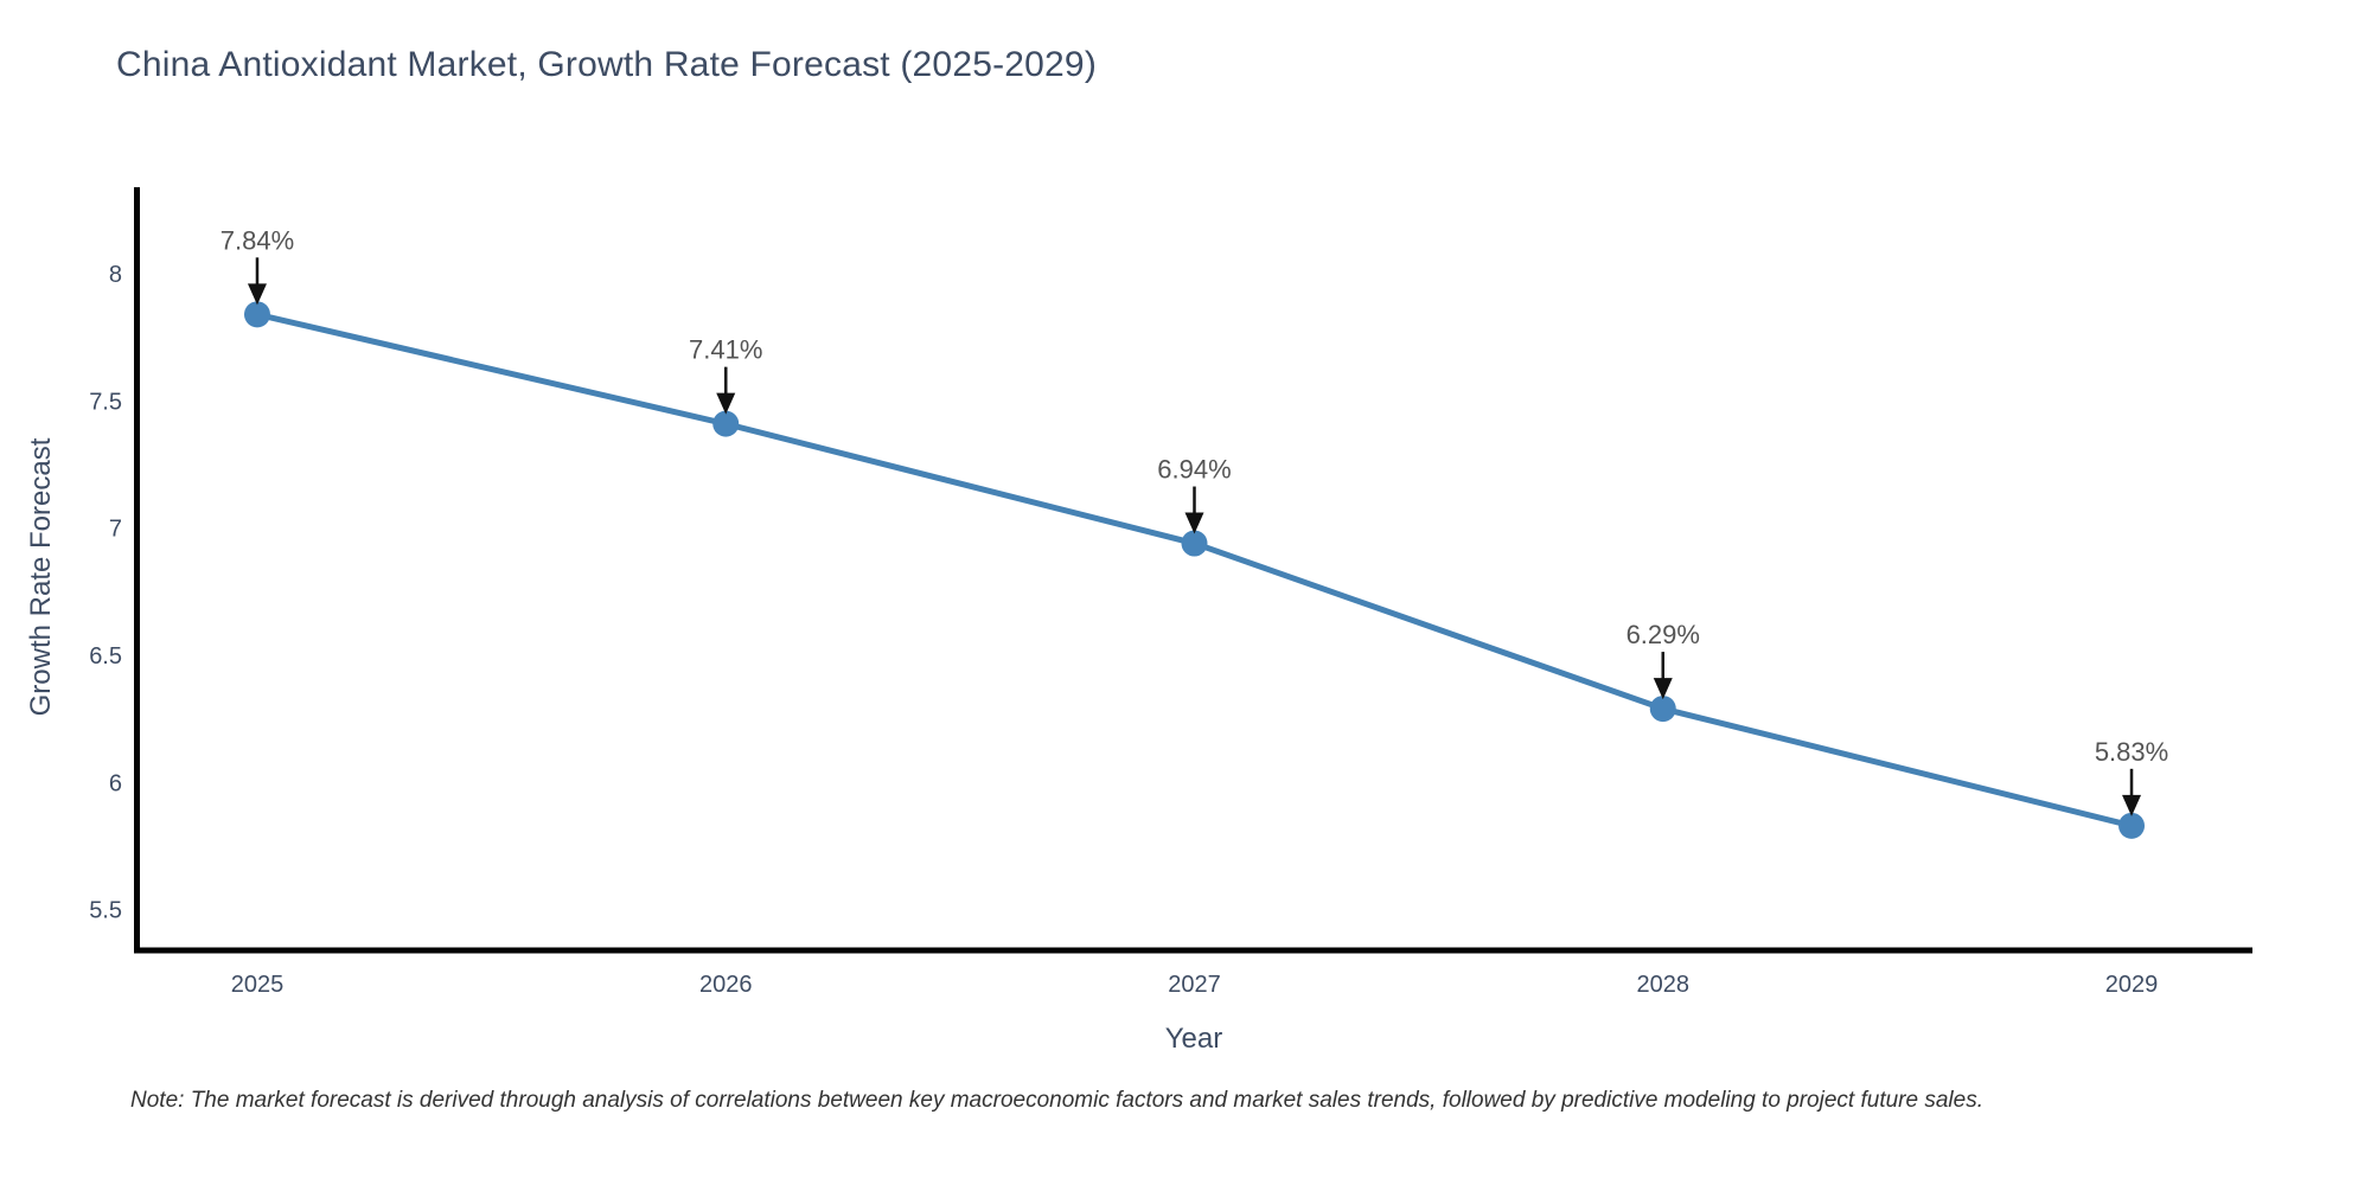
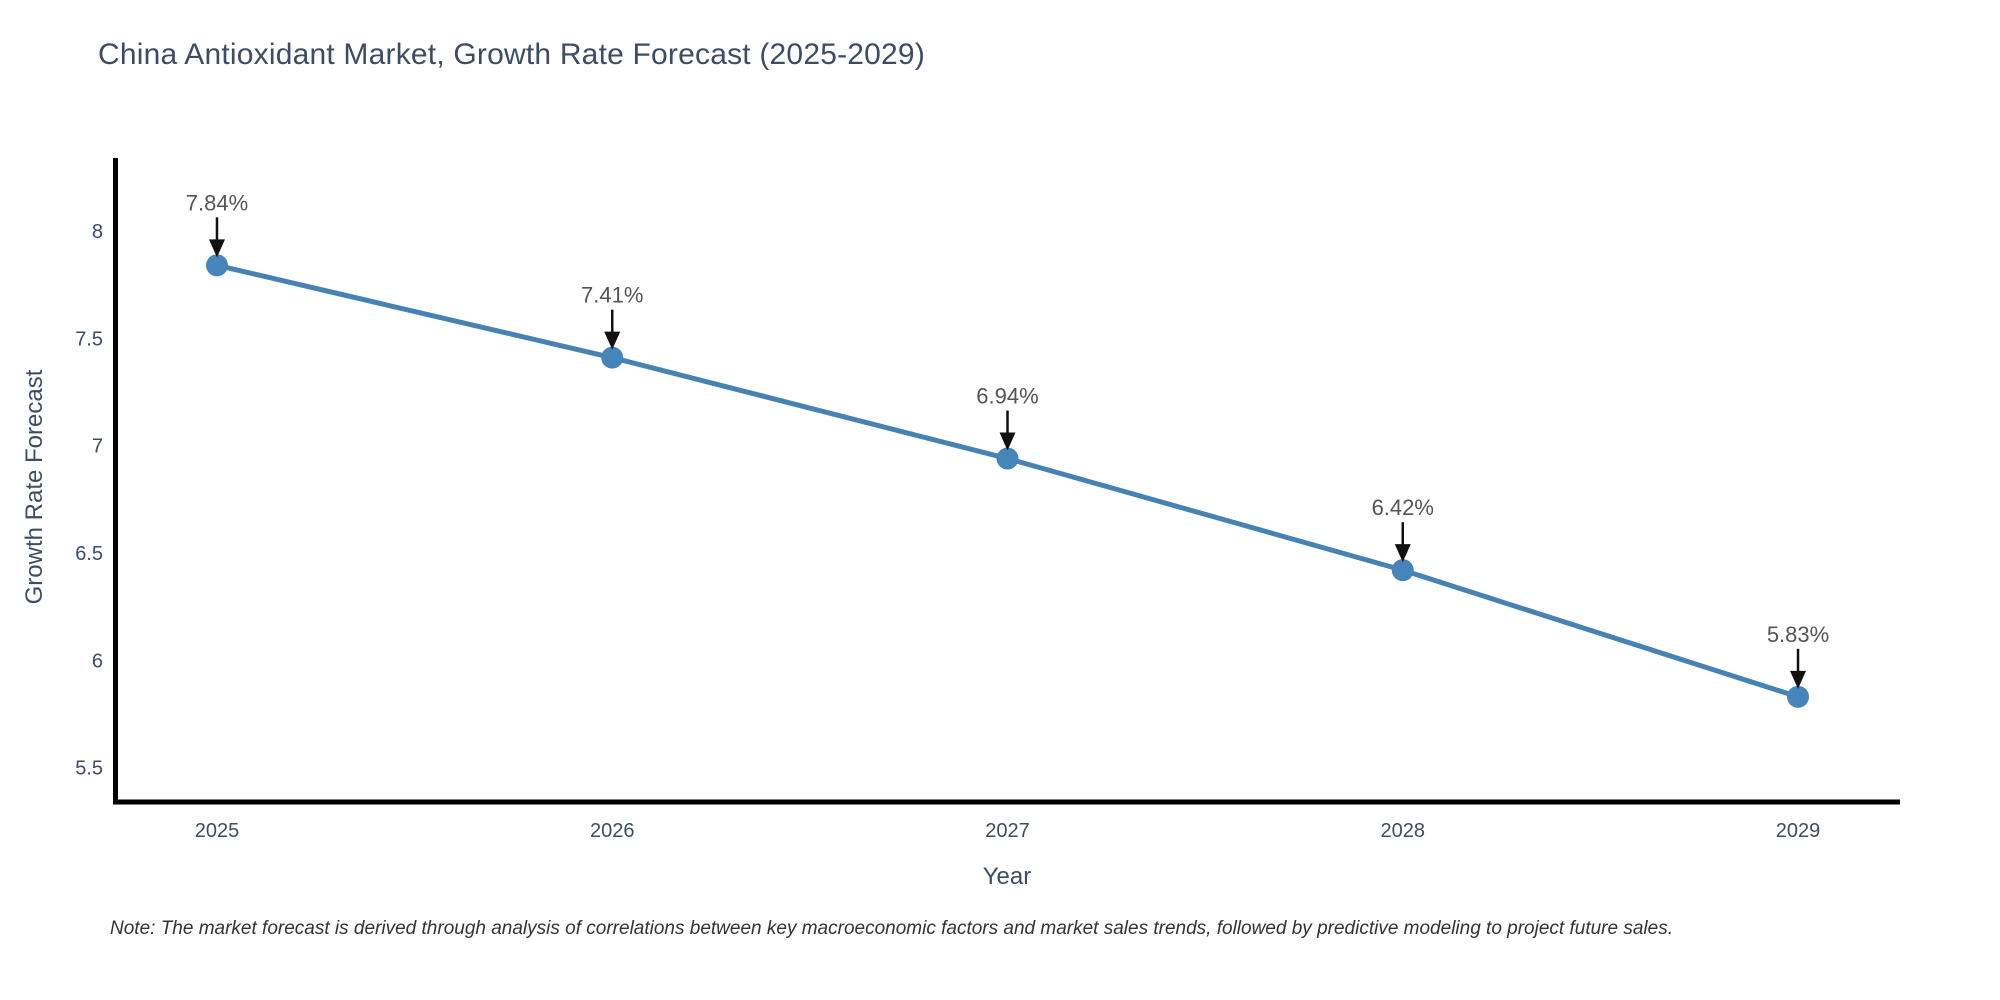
2028: 6.29% -> 6.42%
